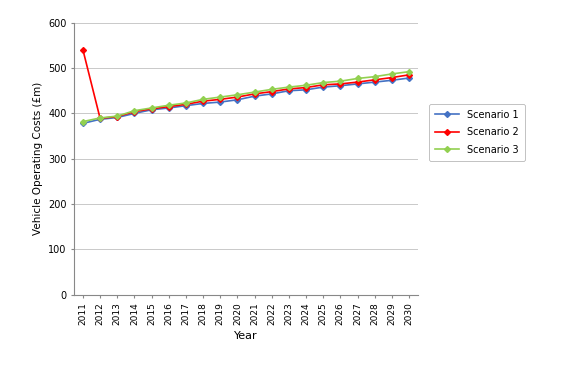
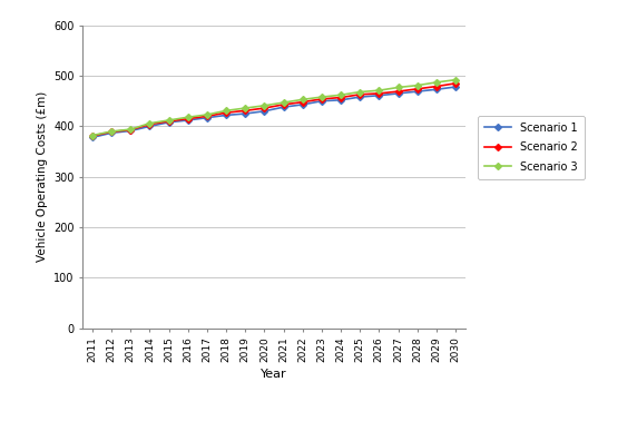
Scenario 2/2011: 540 -> 381
